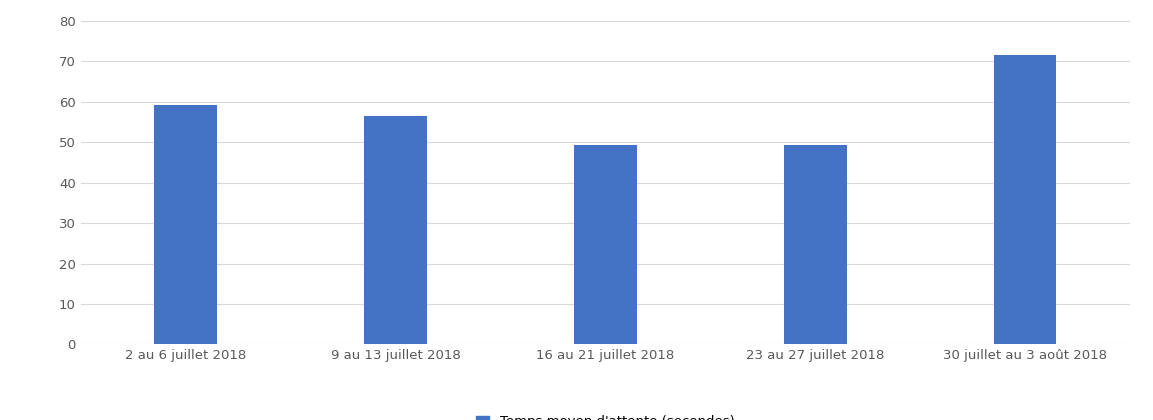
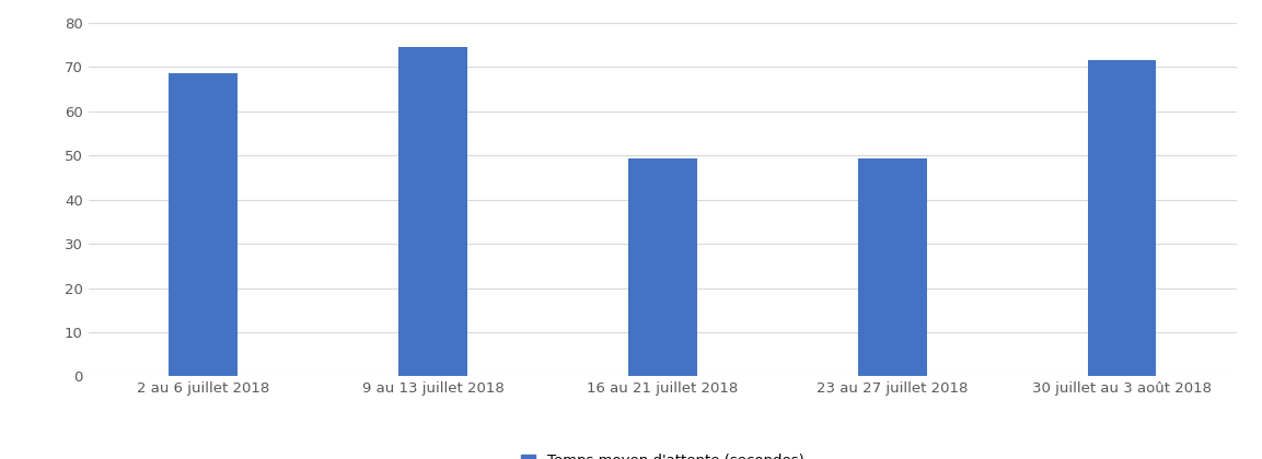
2 au 6 juillet 2018: 59.3 -> 68.5
9 au 13 juillet 2018: 56.5 -> 74.5
